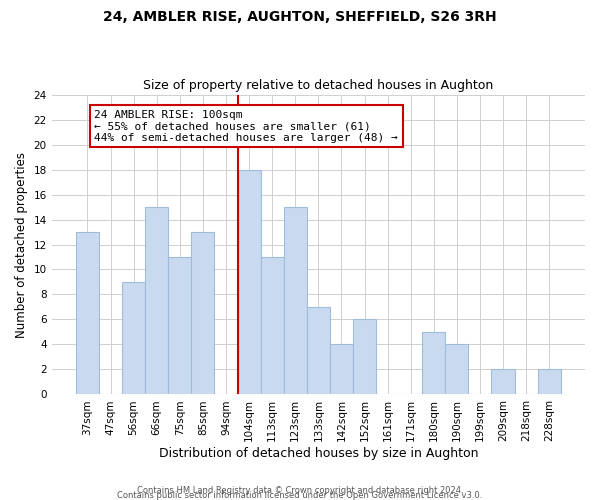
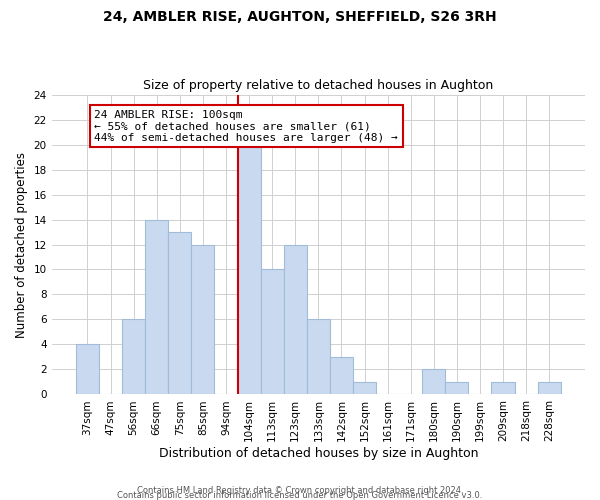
37sqm: 13 -> 4
56sqm: 9 -> 6
66sqm: 15 -> 14
75sqm: 11 -> 13
85sqm: 13 -> 12
104sqm: 18 -> 20
113sqm: 11 -> 10
123sqm: 15 -> 12
133sqm: 7 -> 6
142sqm: 4 -> 3
152sqm: 6 -> 1
180sqm: 5 -> 2
190sqm: 4 -> 1
209sqm: 2 -> 1
228sqm: 2 -> 1
